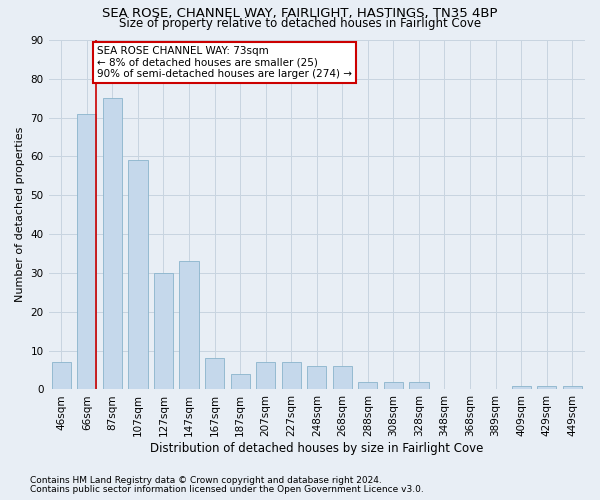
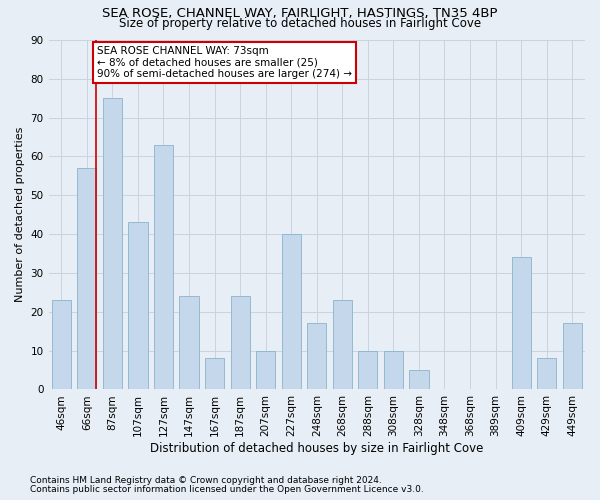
46sqm: 7 -> 23
66sqm: 71 -> 57
107sqm: 59 -> 43
127sqm: 30 -> 63
147sqm: 33 -> 24
187sqm: 4 -> 24
207sqm: 7 -> 10
227sqm: 7 -> 40
248sqm: 6 -> 17
268sqm: 6 -> 23
288sqm: 2 -> 10
308sqm: 2 -> 10
328sqm: 2 -> 5
409sqm: 1 -> 34
429sqm: 1 -> 8
449sqm: 1 -> 17
